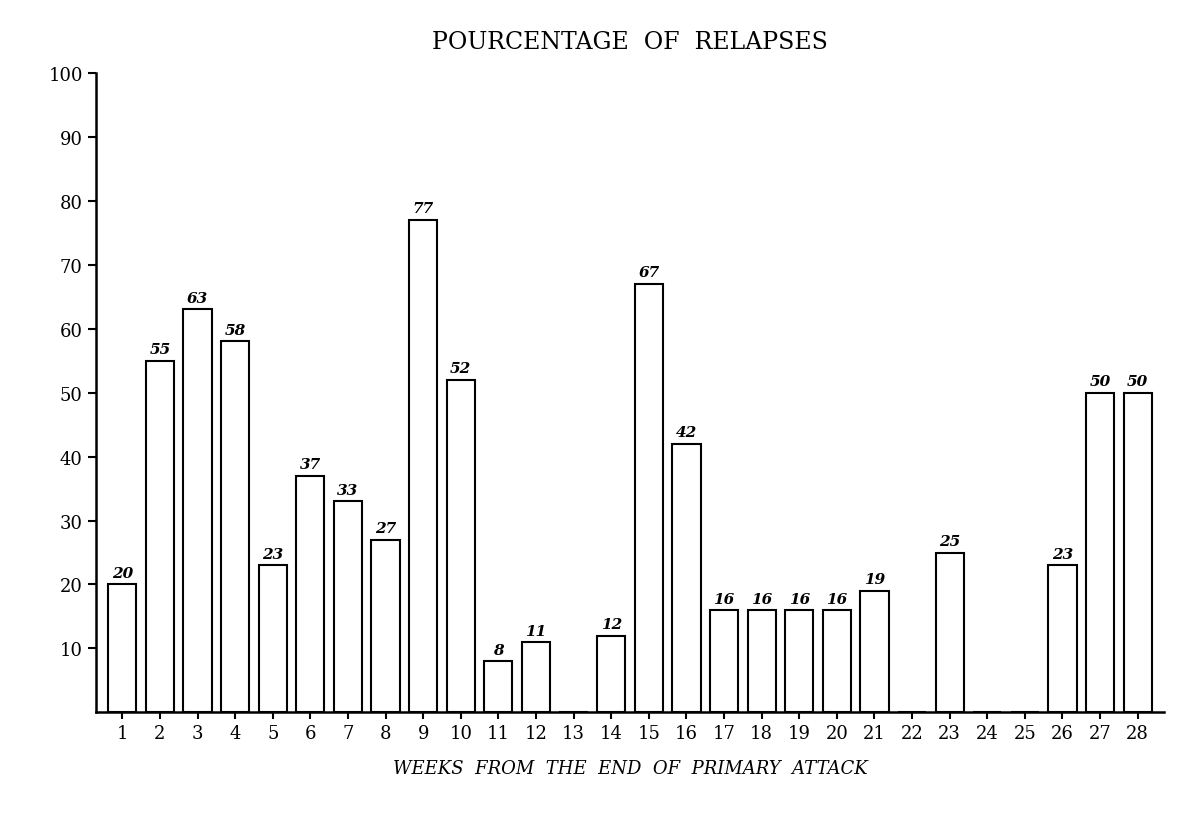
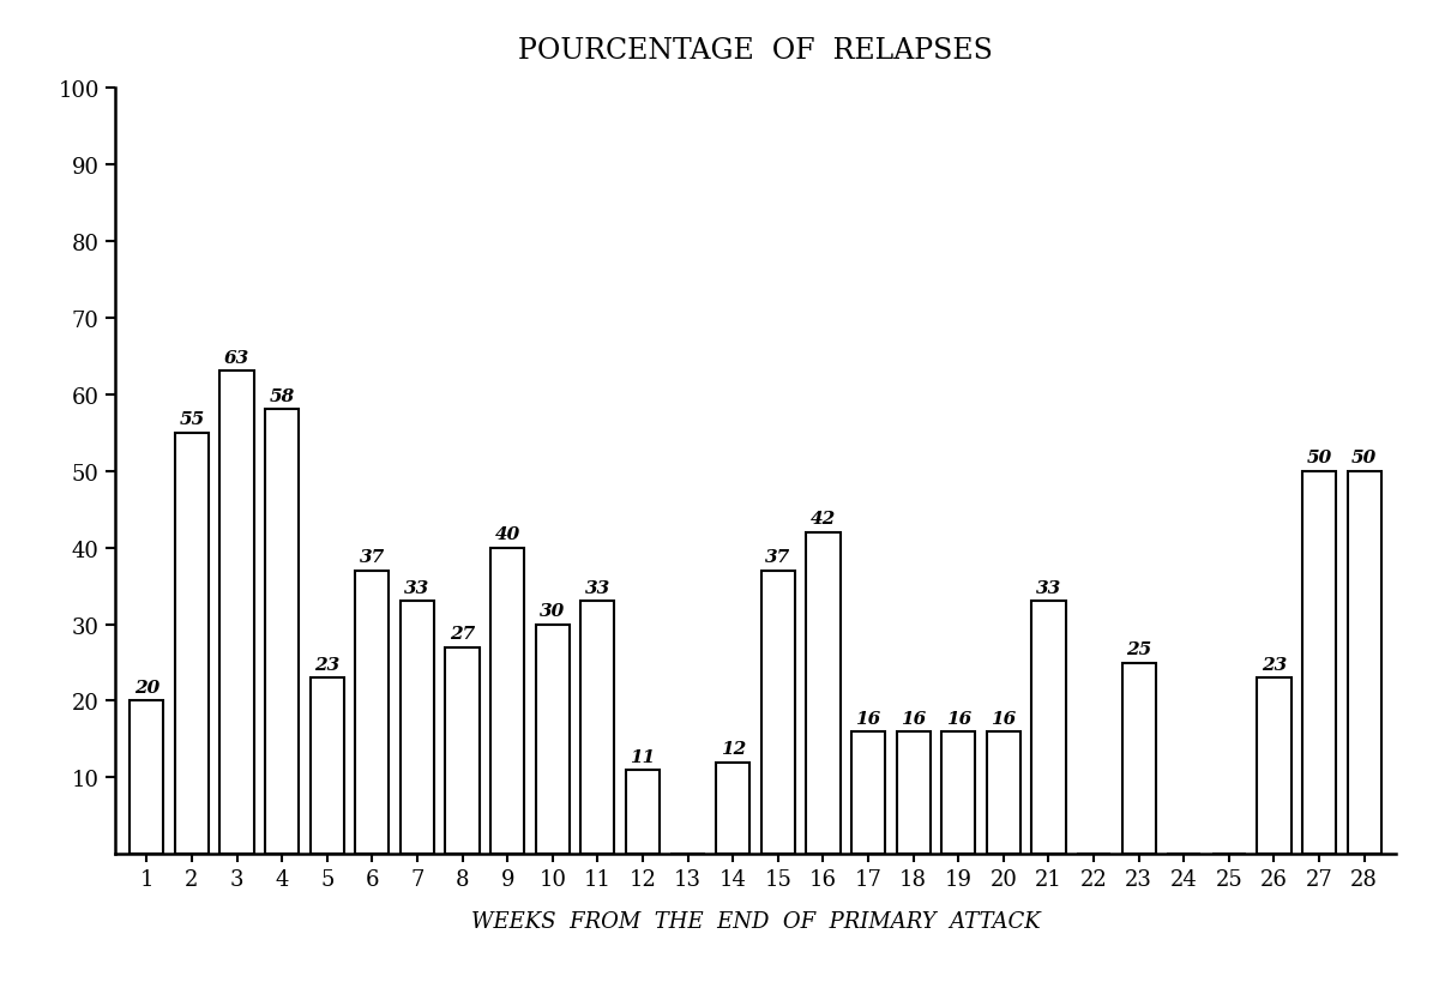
9: 77 -> 40
10: 52 -> 30
11: 8 -> 33
15: 67 -> 37
21: 19 -> 33
